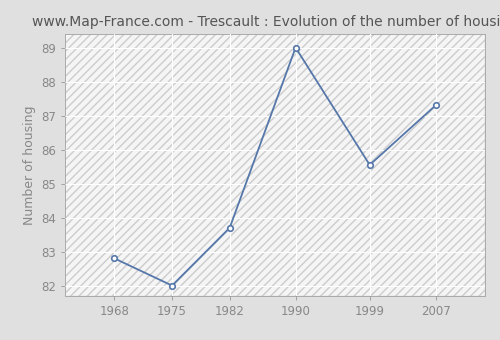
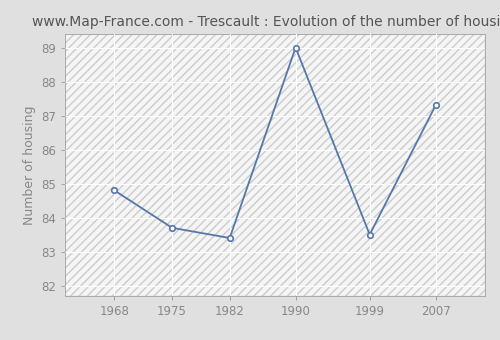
1968: 82.80 -> 84.80
1975: 82.00 -> 83.70
1982: 83.70 -> 83.40
1999: 85.55 -> 83.50
